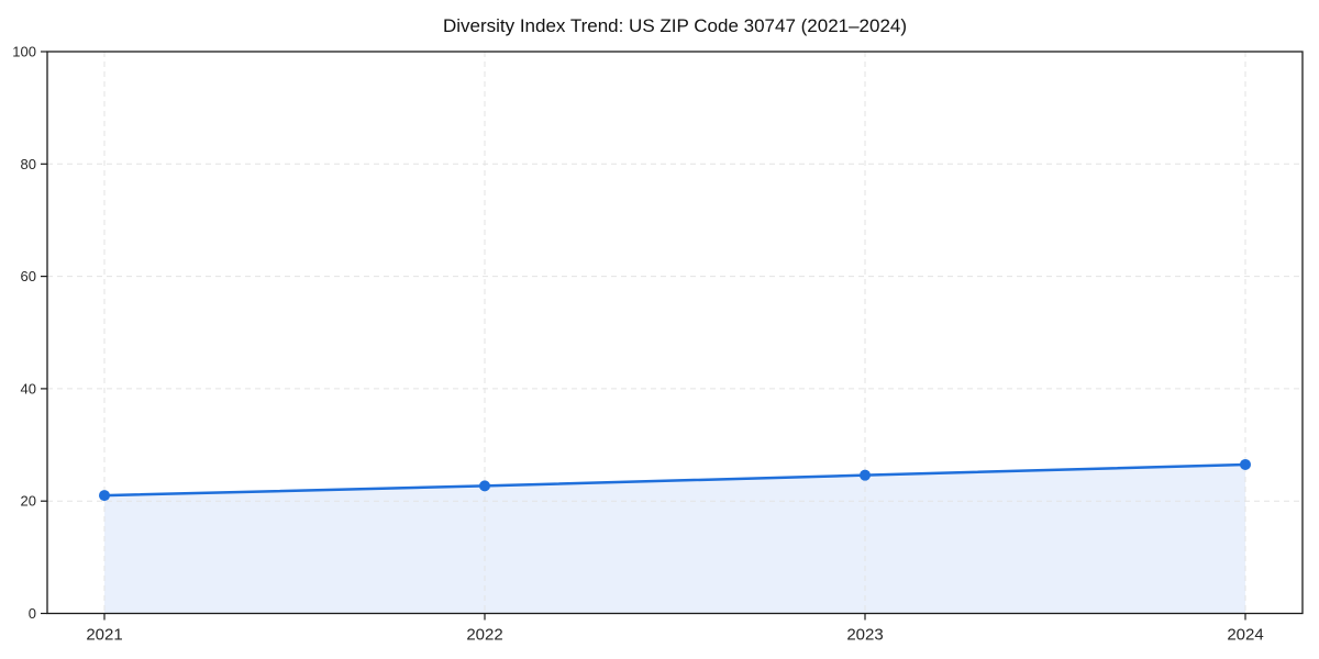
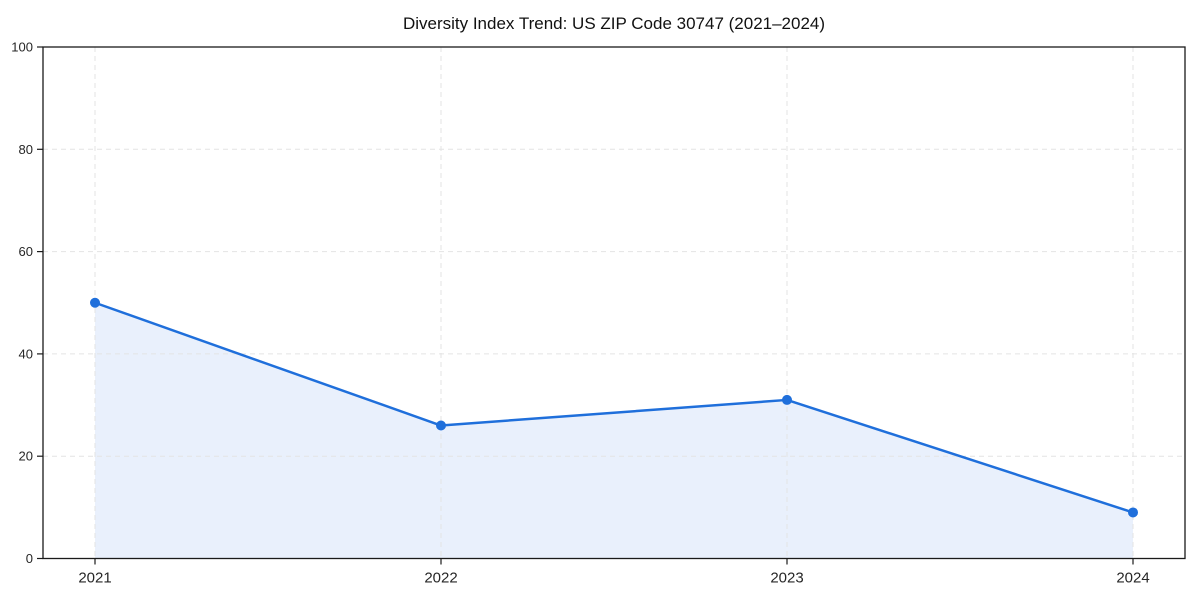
2021: 21 -> 50
2022: 23 -> 26
2023: 25 -> 31
2024: 26 -> 9
